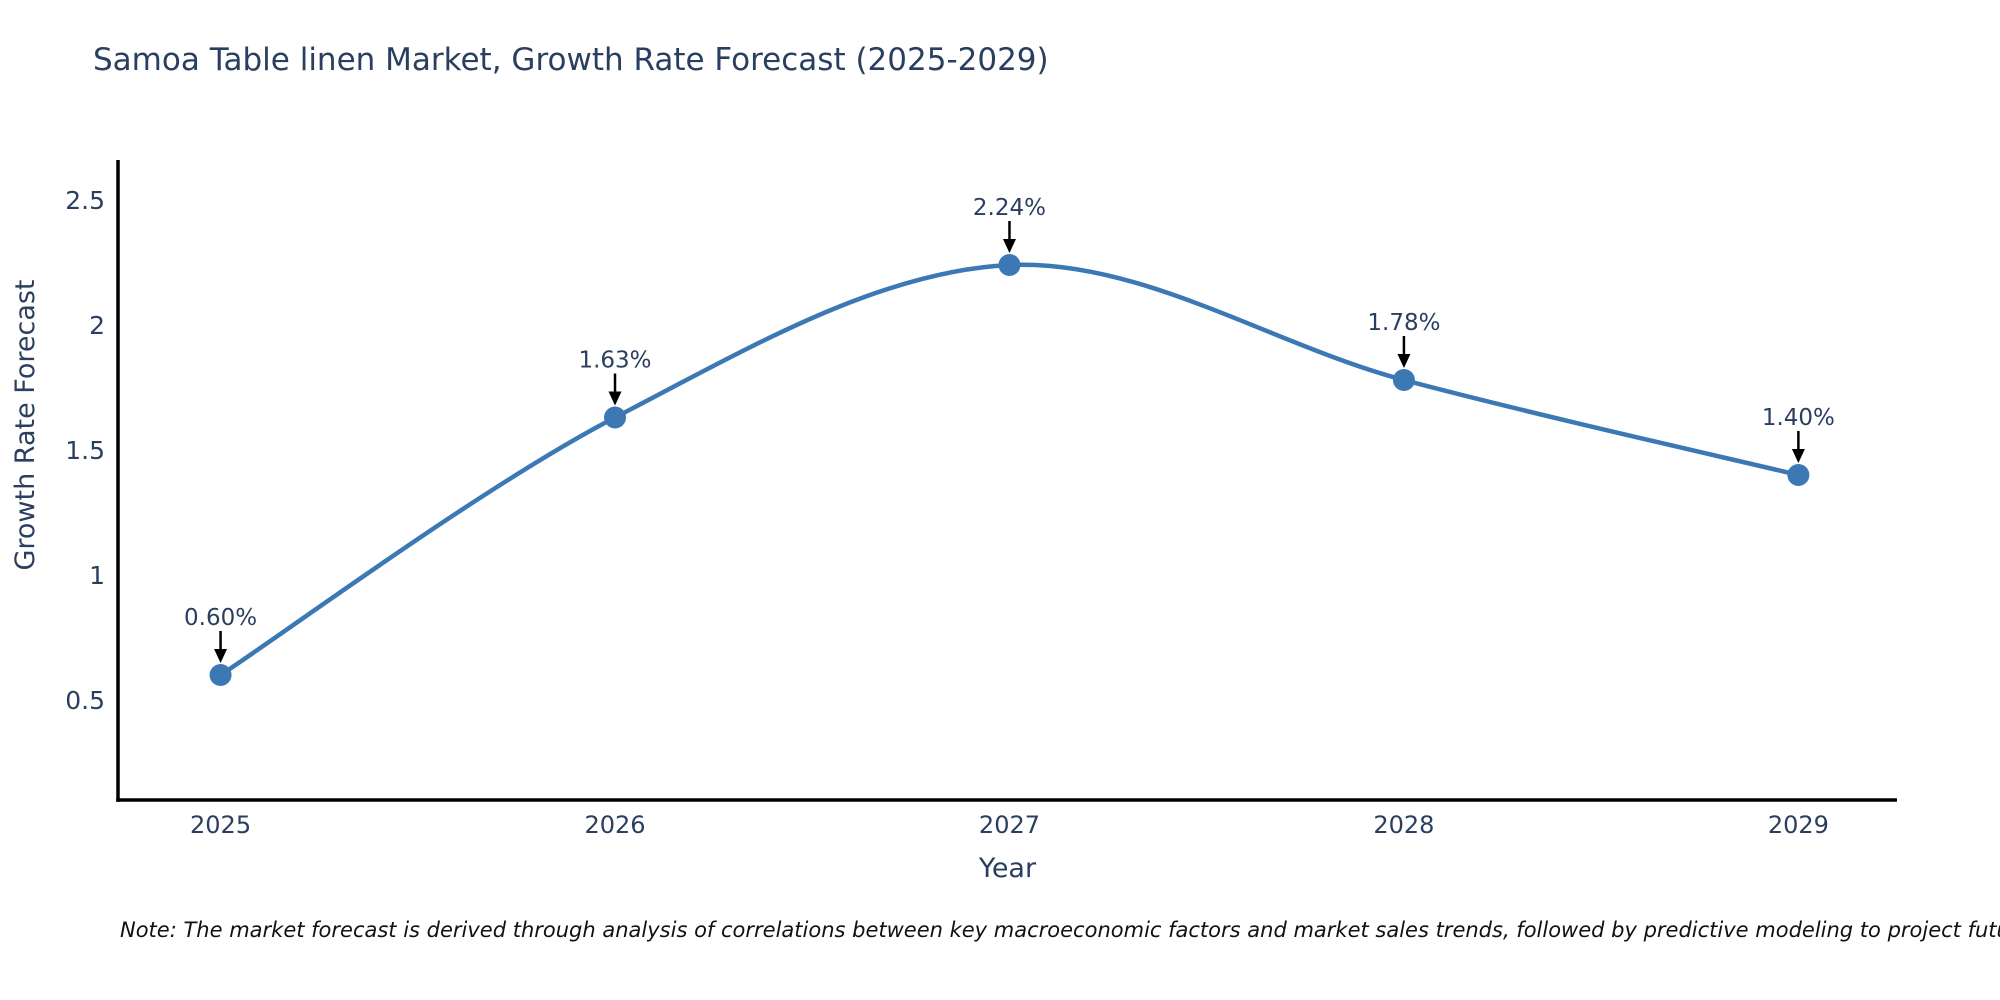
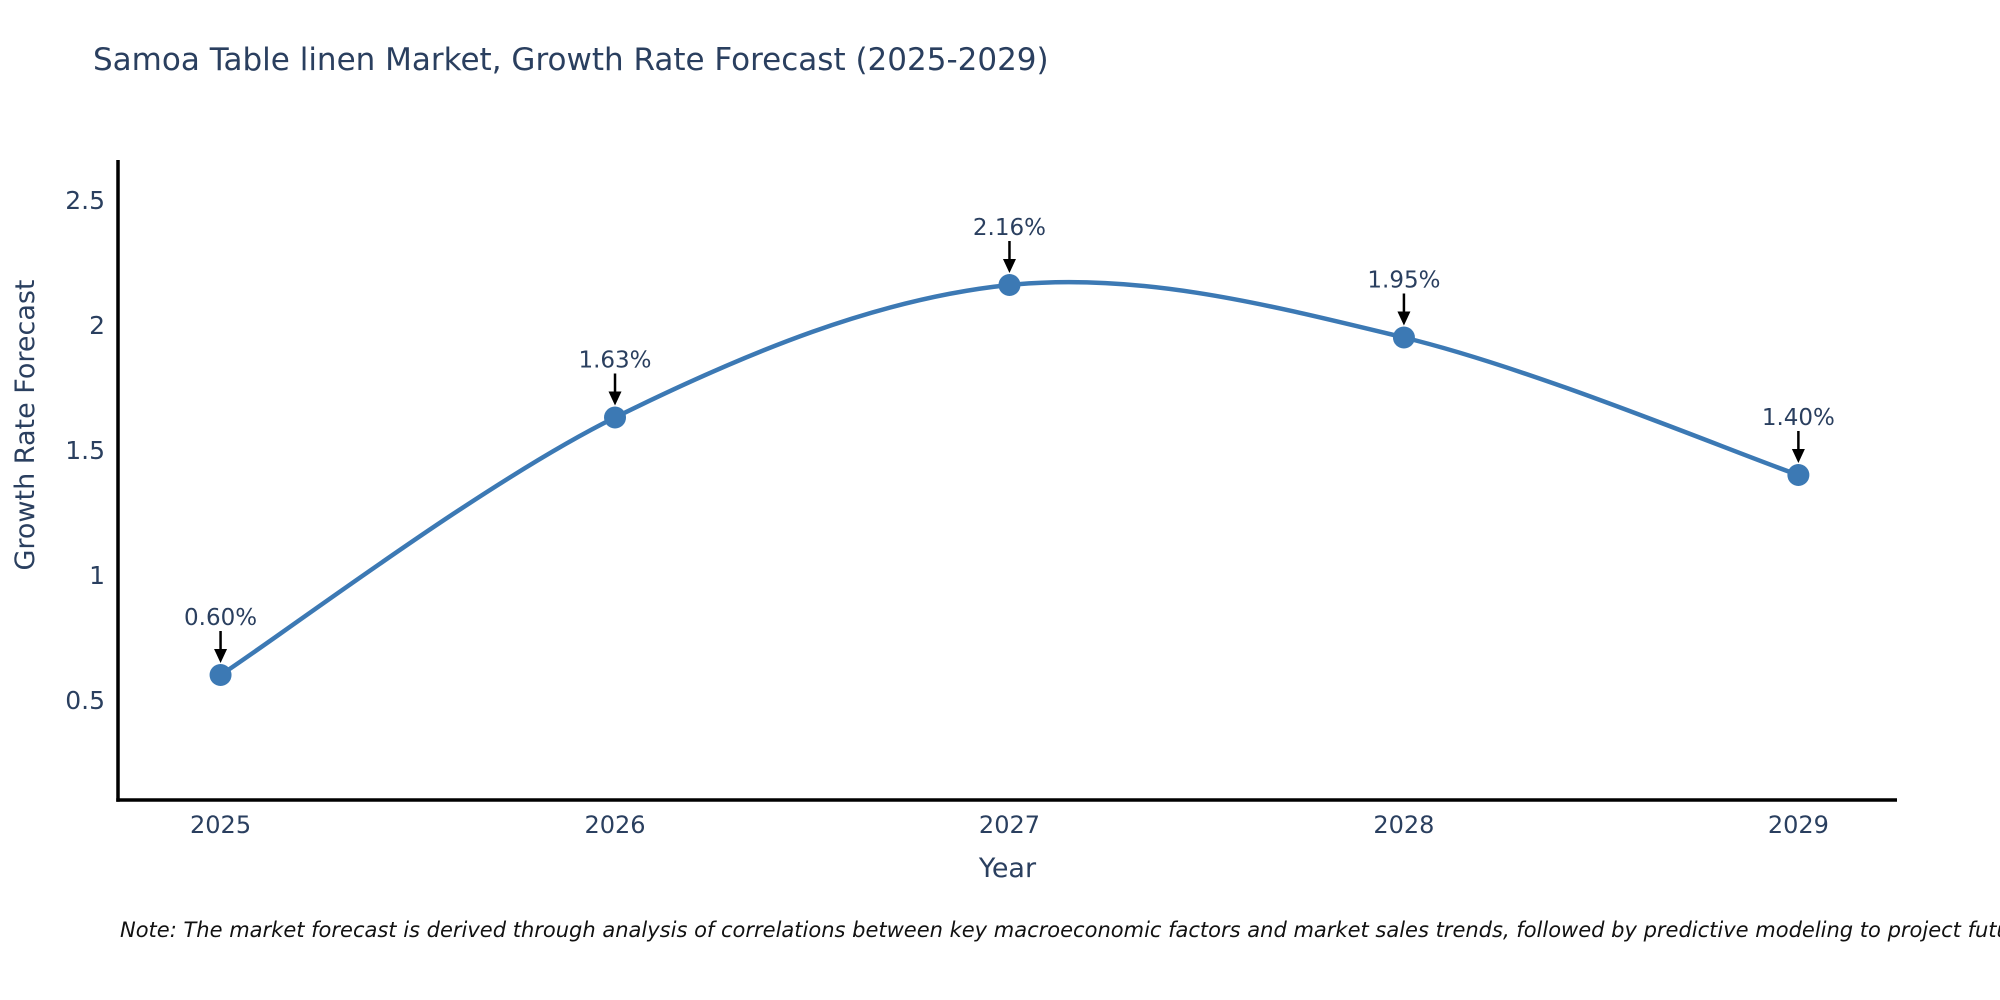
2027: 2.24% -> 2.16%
2028: 1.78% -> 1.95%
